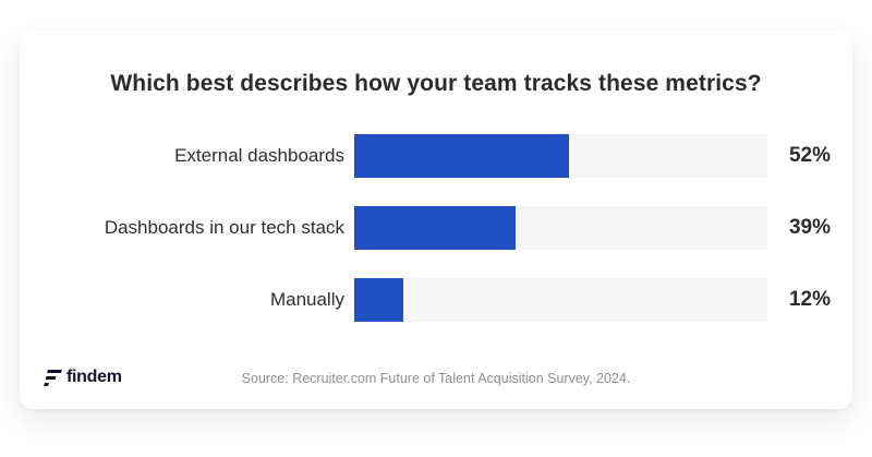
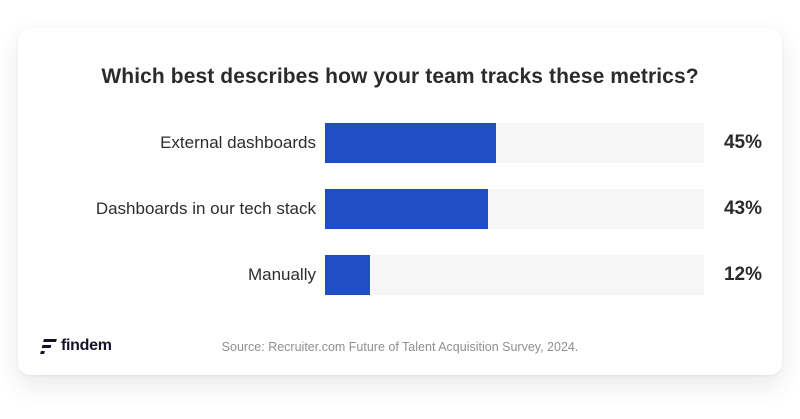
External dashboards: 52% -> 45%
Dashboards in our tech stack: 39% -> 43%
